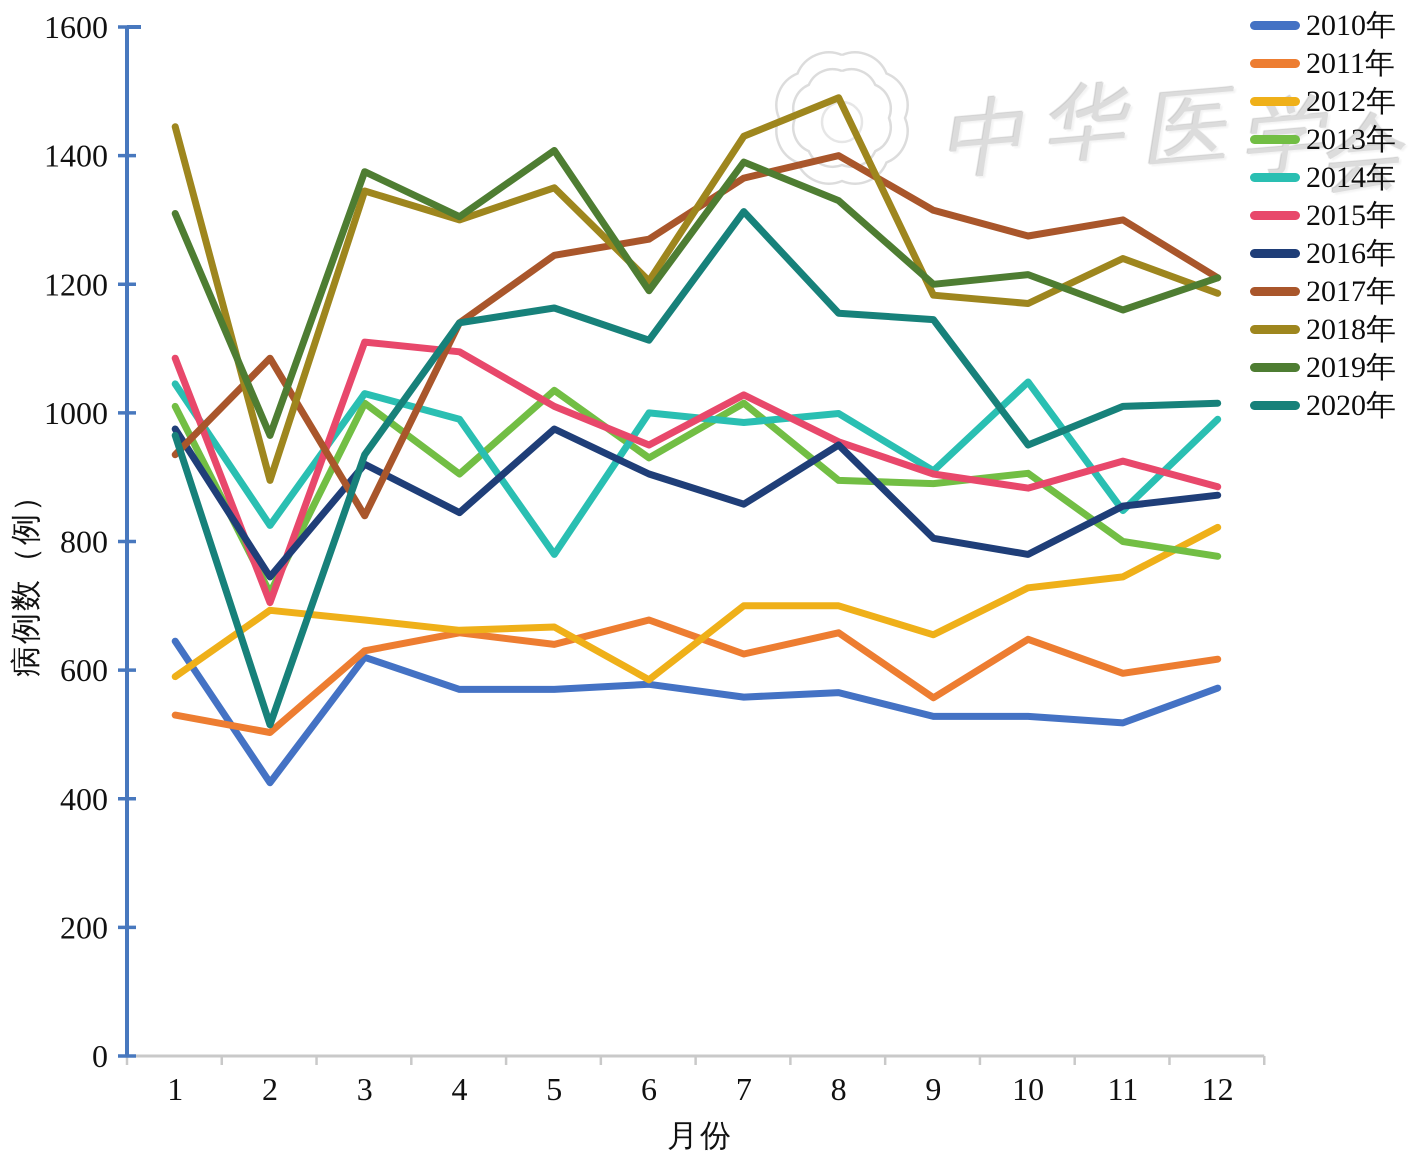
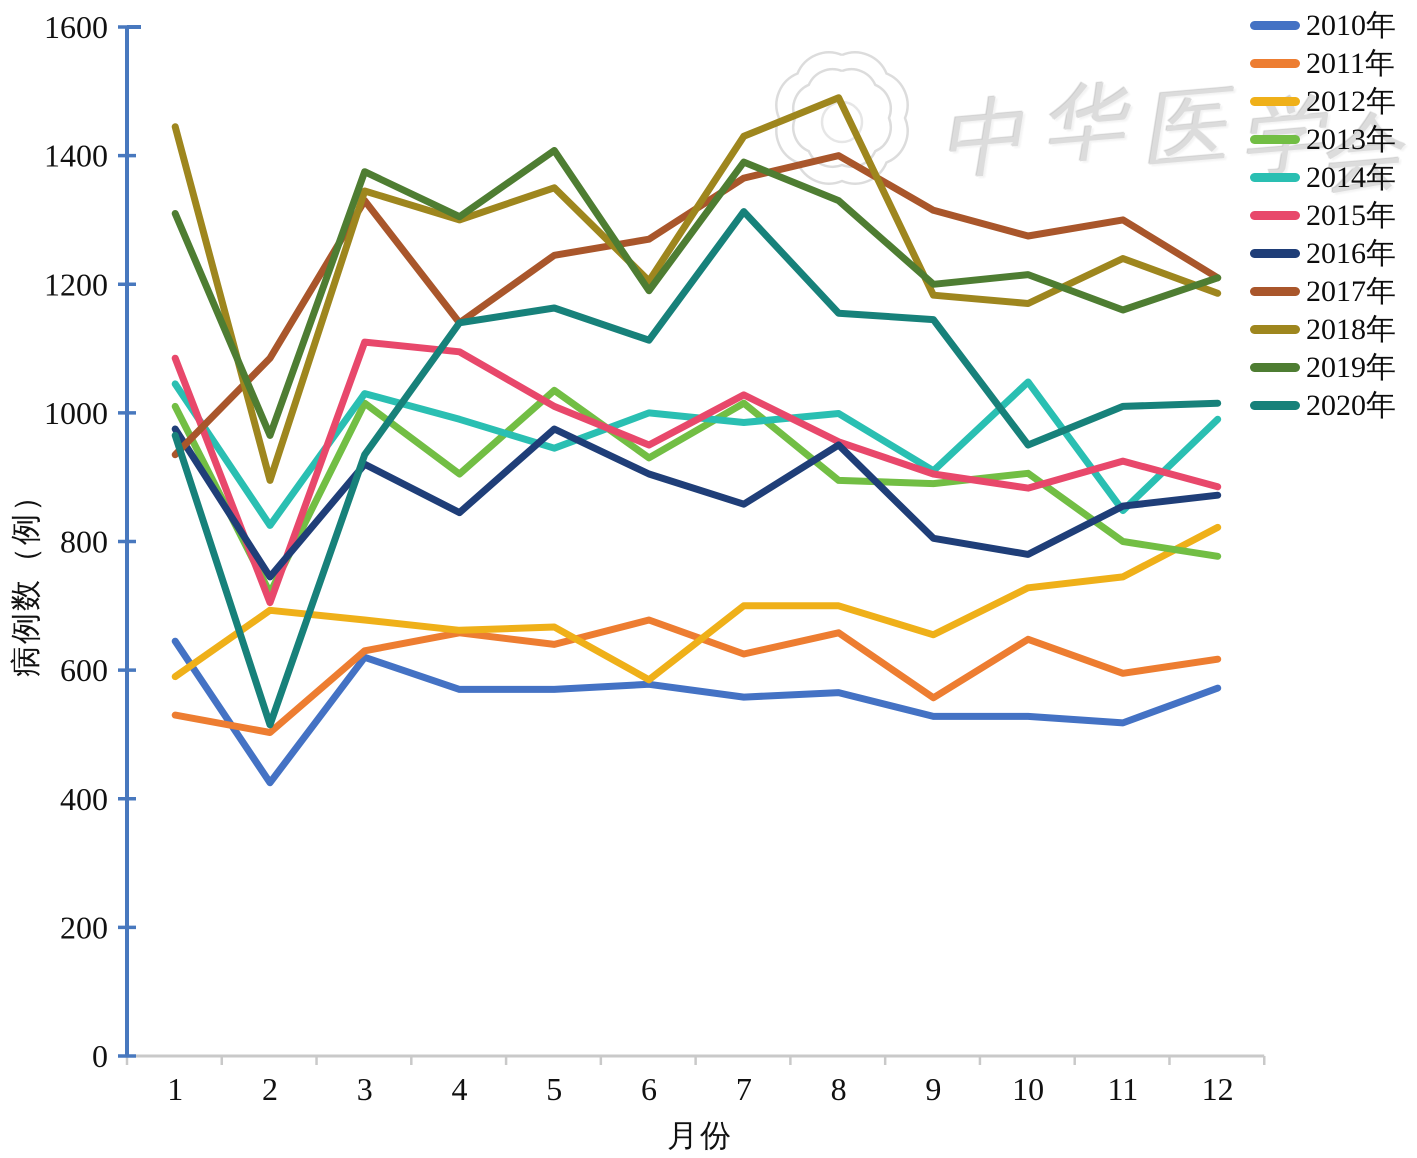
2017年/3: 840 -> 1330
2014年/5: 780 -> 940
